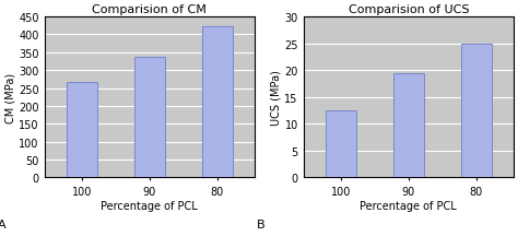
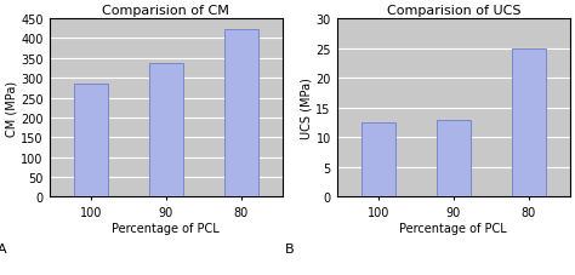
Comparision of CM/100: 268 -> 285
Comparision of UCS/90: 19.5 -> 13.0
